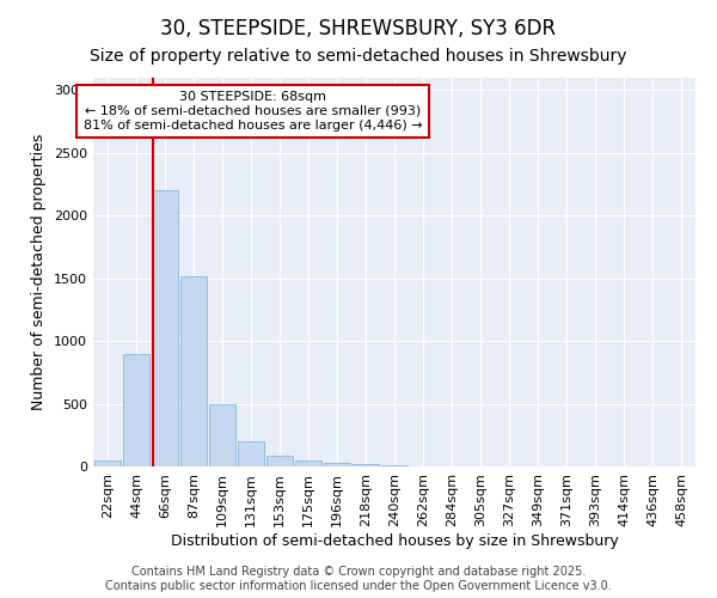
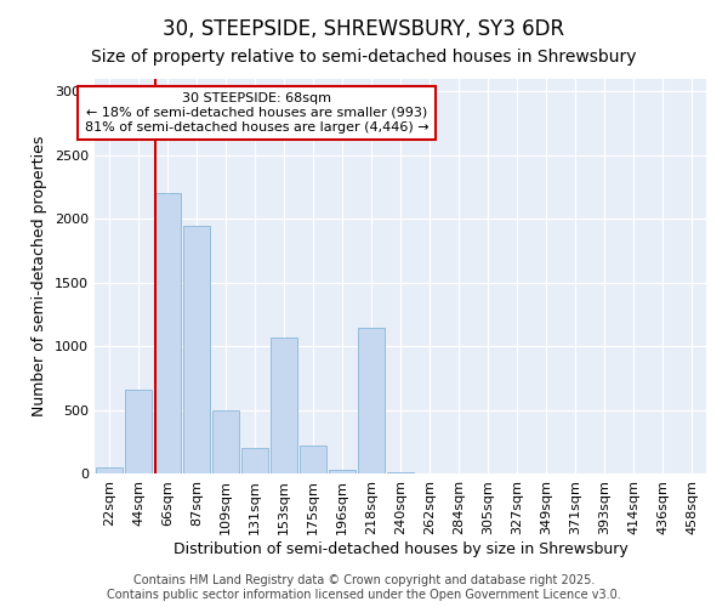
44sqm: 900 -> 660
87sqm: 1520 -> 1950
153sqm: 90 -> 1070
175sqm: 50 -> 220
218sqm: 20 -> 1140
